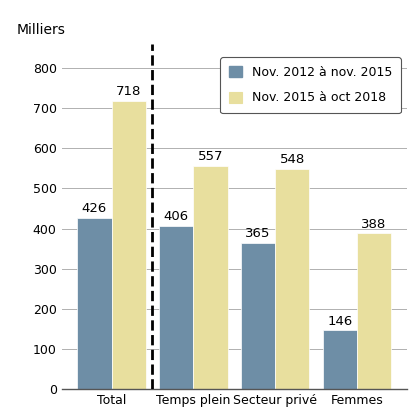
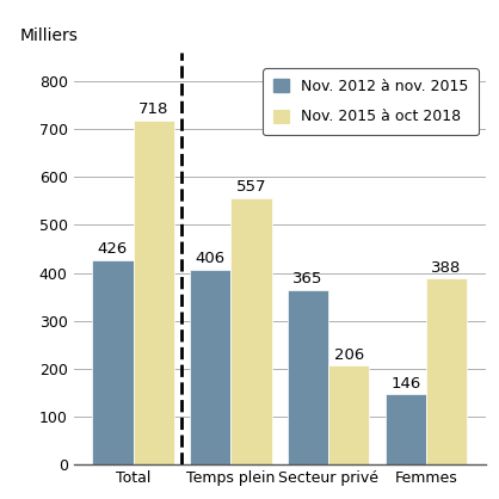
Nov. 2015 à oct 2018/Secteur privé: 548 -> 206
